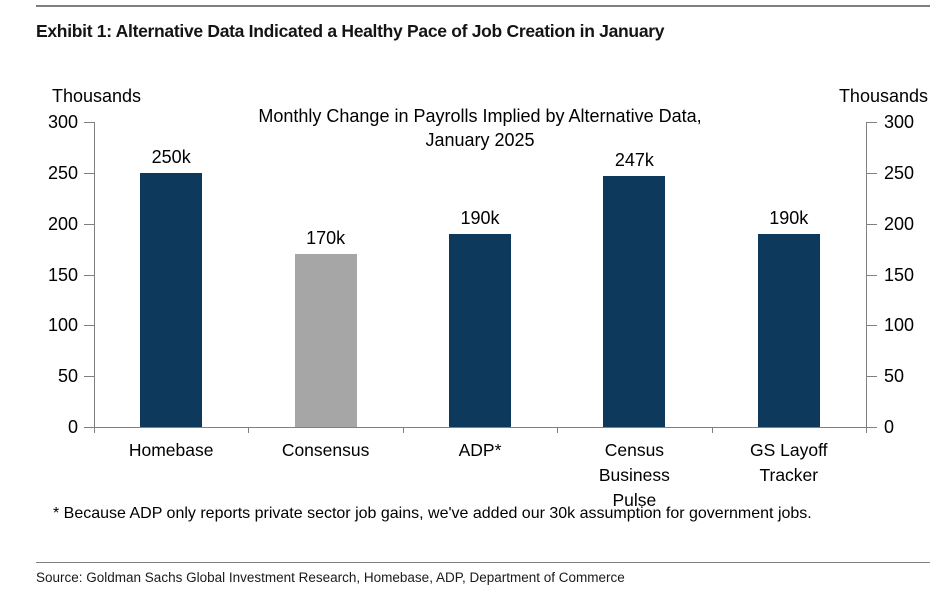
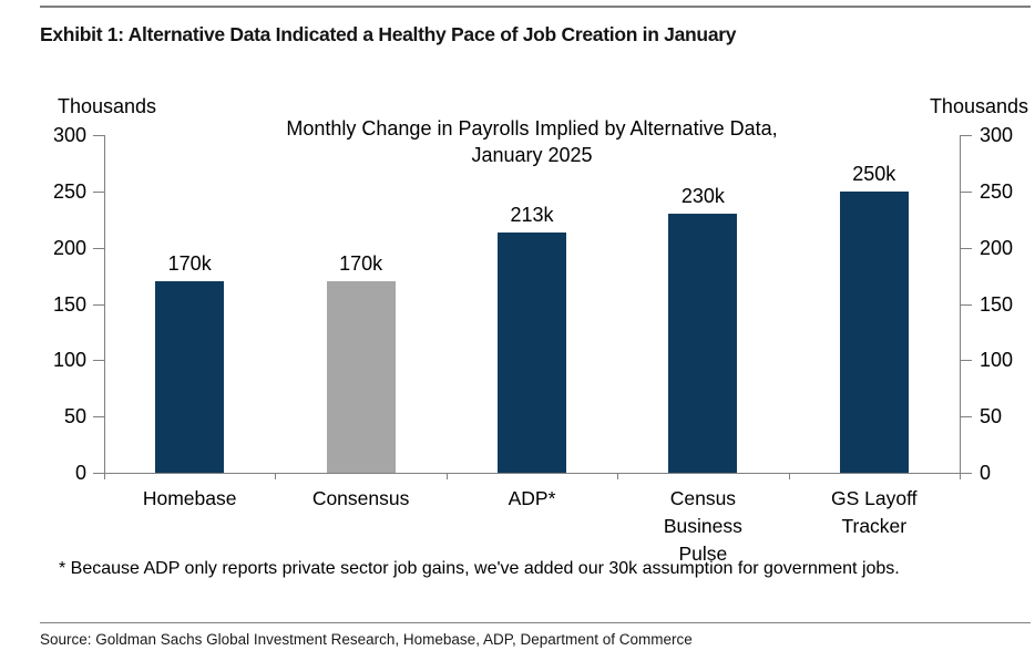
Homebase: 250k -> 170k
ADP*: 190k -> 213k
Census Business Pulse: 247k -> 230k
GS Layoff Tracker: 190k -> 250k
